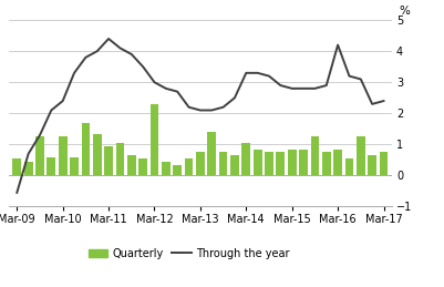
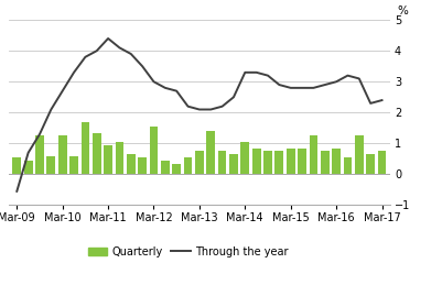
Through the year/Mar-10: 2.40 -> 2.70
Quarterly/Mar-12: 2.30 -> 1.55
Through the year/Mar-16: 4.20 -> 3.00
